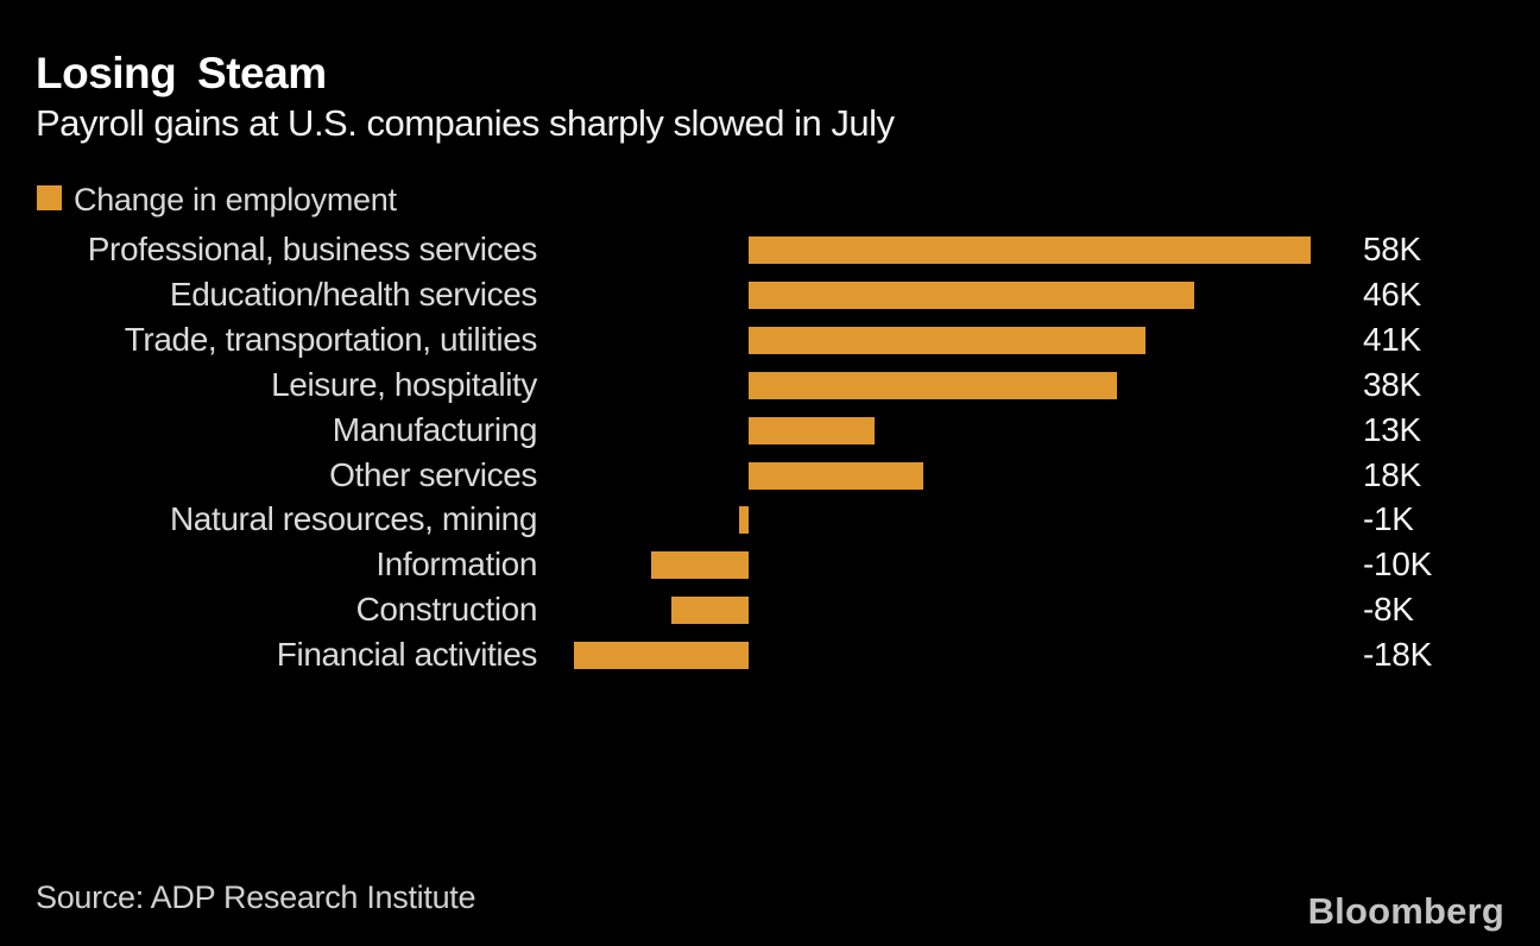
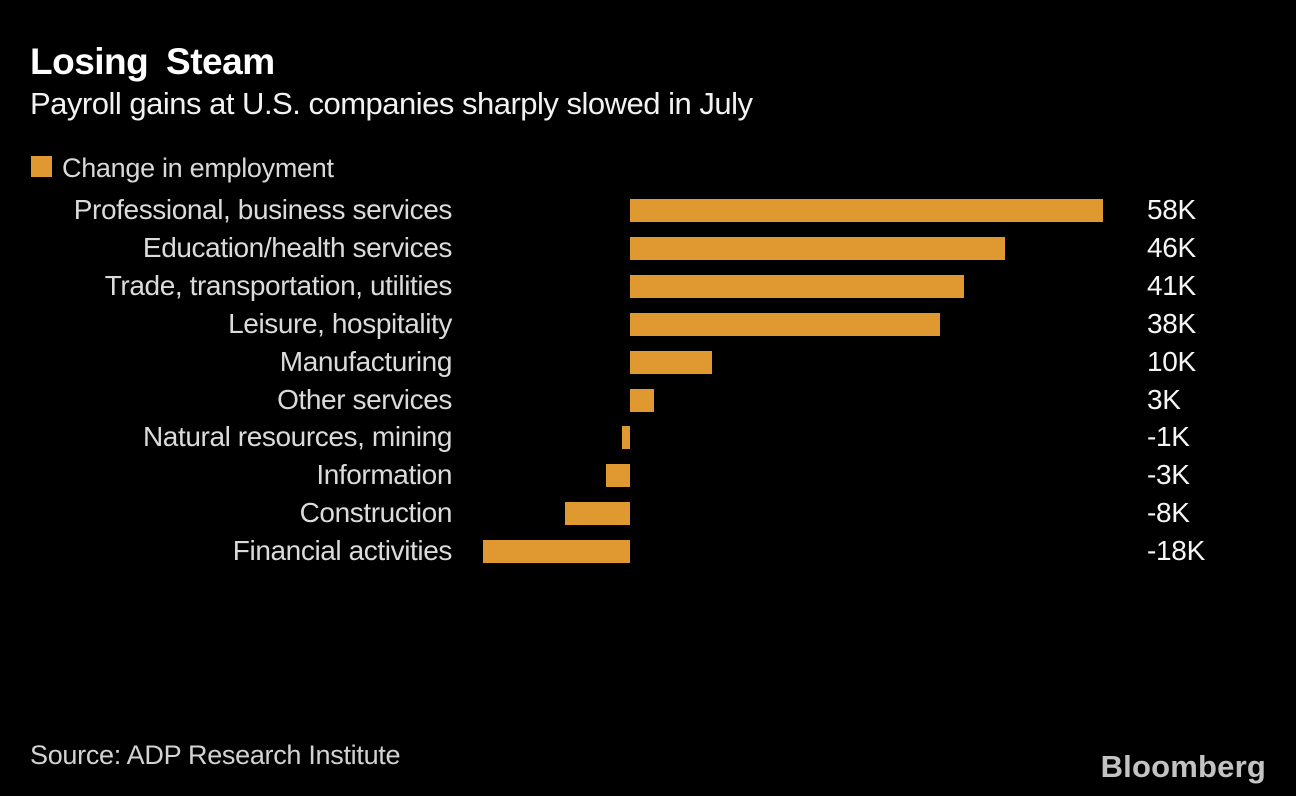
Manufacturing: 13K -> 10K
Other services: 18K -> 3K
Information: -10K -> -3K
